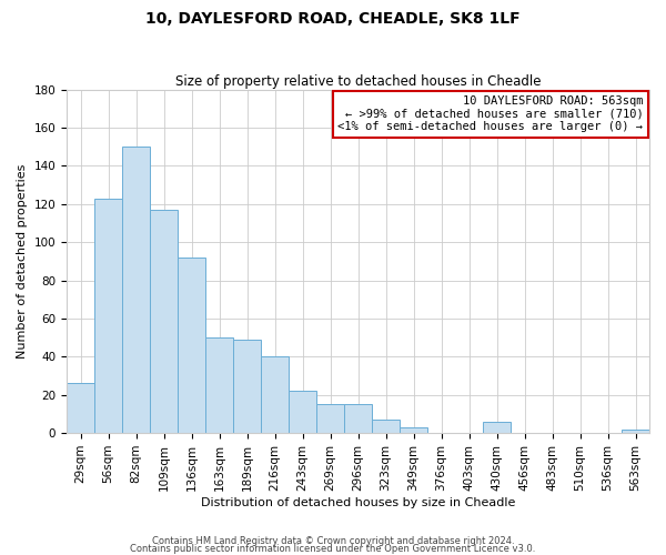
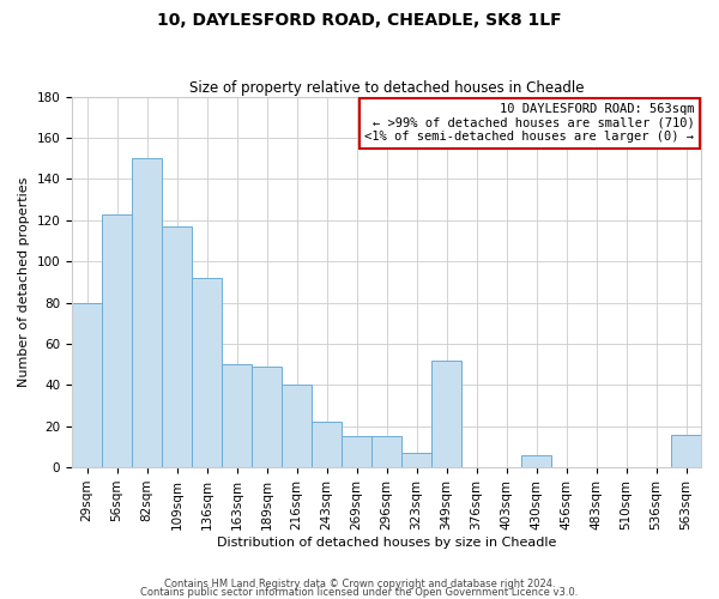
29sqm: 26 -> 80
349sqm: 3 -> 52
563sqm: 2 -> 16
